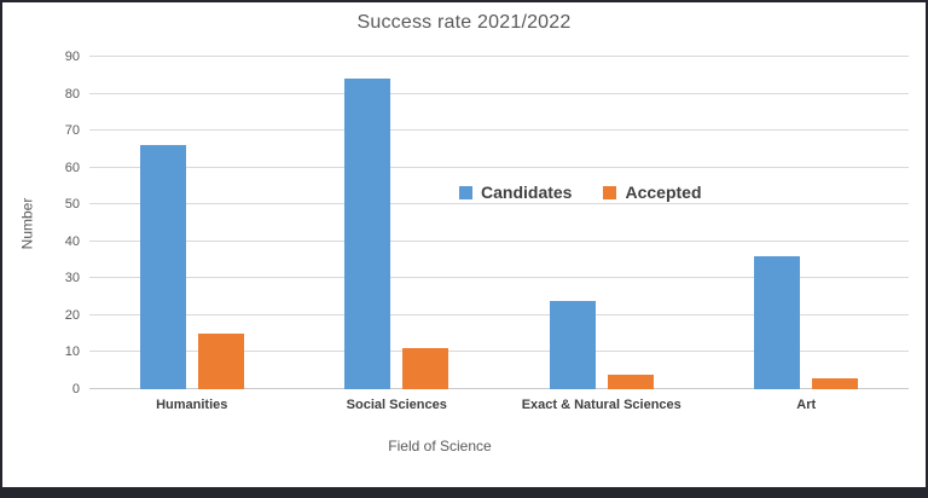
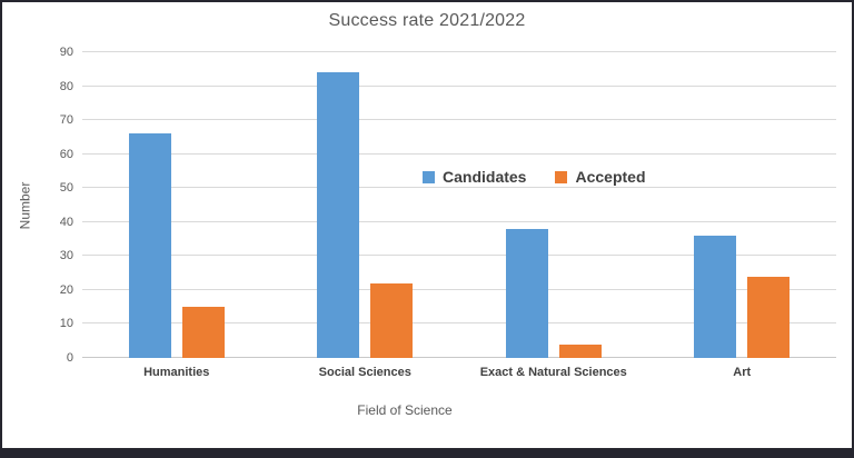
Accepted/Social Sciences: 11 -> 22
Candidates/Exact & Natural Sciences: 24 -> 38
Accepted/Art: 3 -> 24
